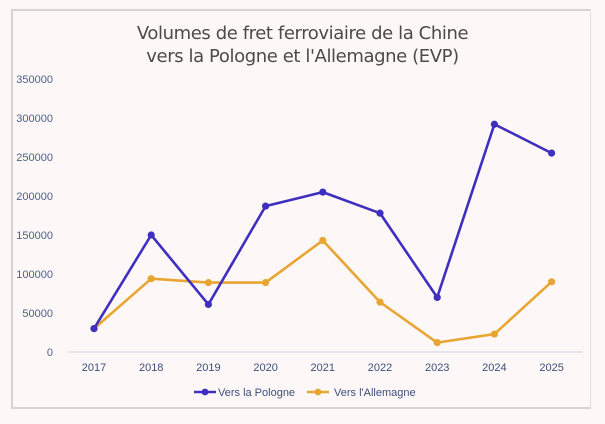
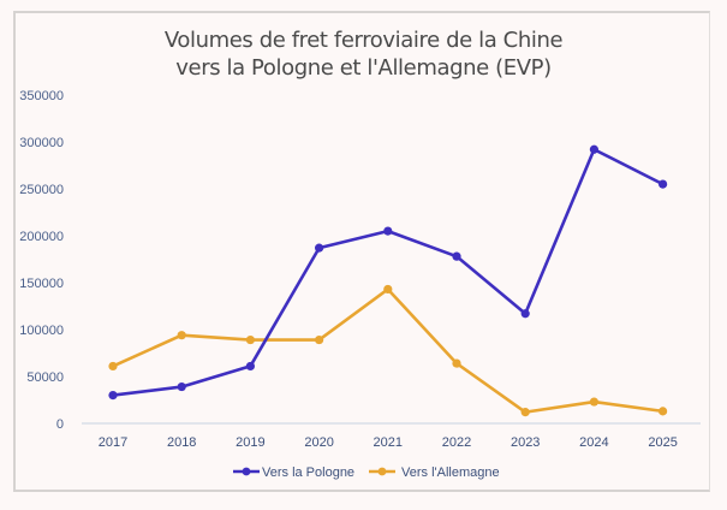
Vers l'Allemagne/2017: 30000 -> 60000
Vers la Pologne/2018: 150000 -> 40000
Vers la Pologne/2023: 70000 -> 120000
Vers l'Allemagne/2025: 90000 -> 10000
